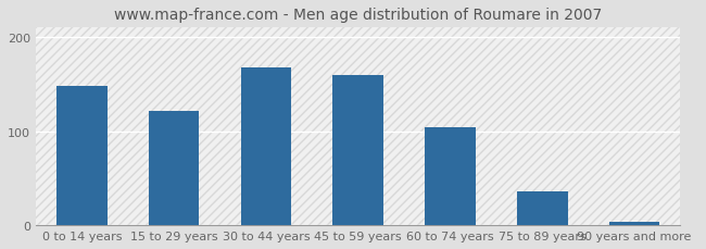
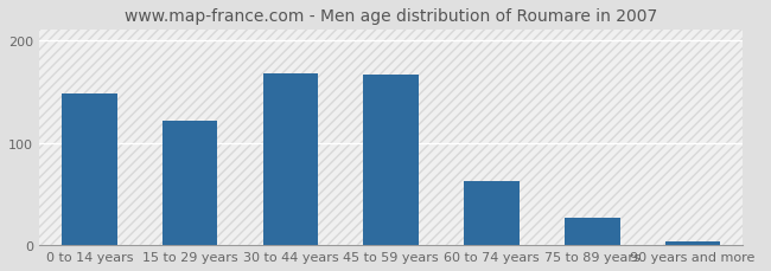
45 to 59 years: 160 -> 167
60 to 74 years: 104 -> 63
75 to 89 years: 36 -> 27
